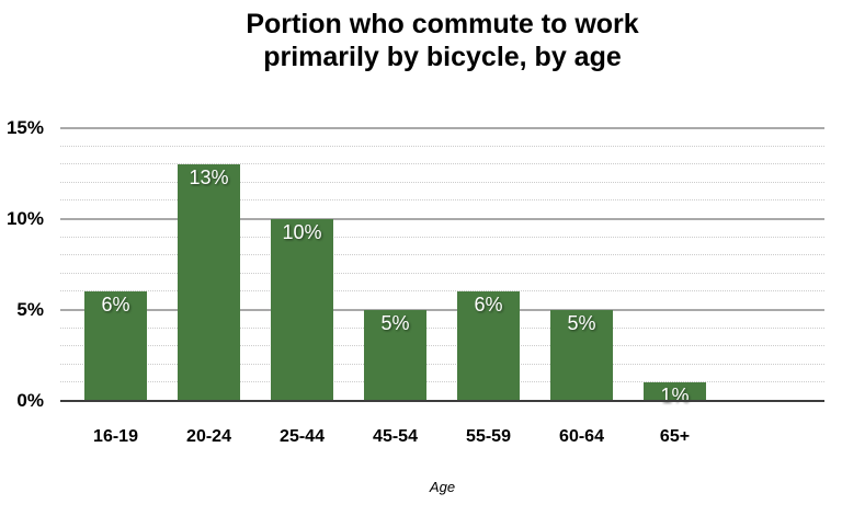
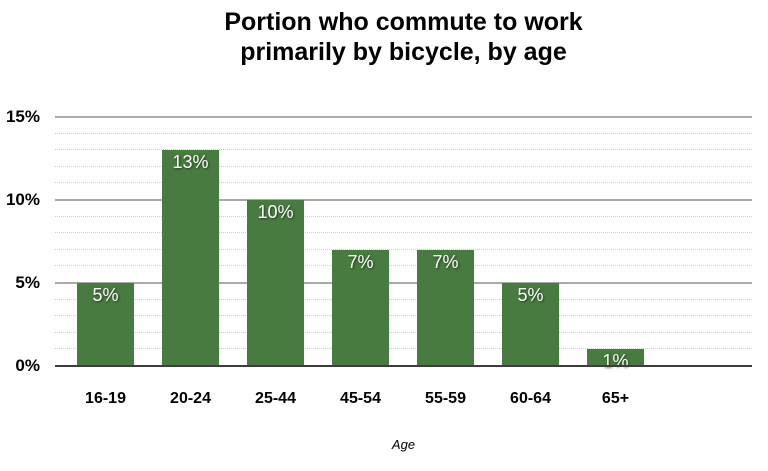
16-19: 6% -> 5%
45-54: 5% -> 7%
55-59: 6% -> 7%
